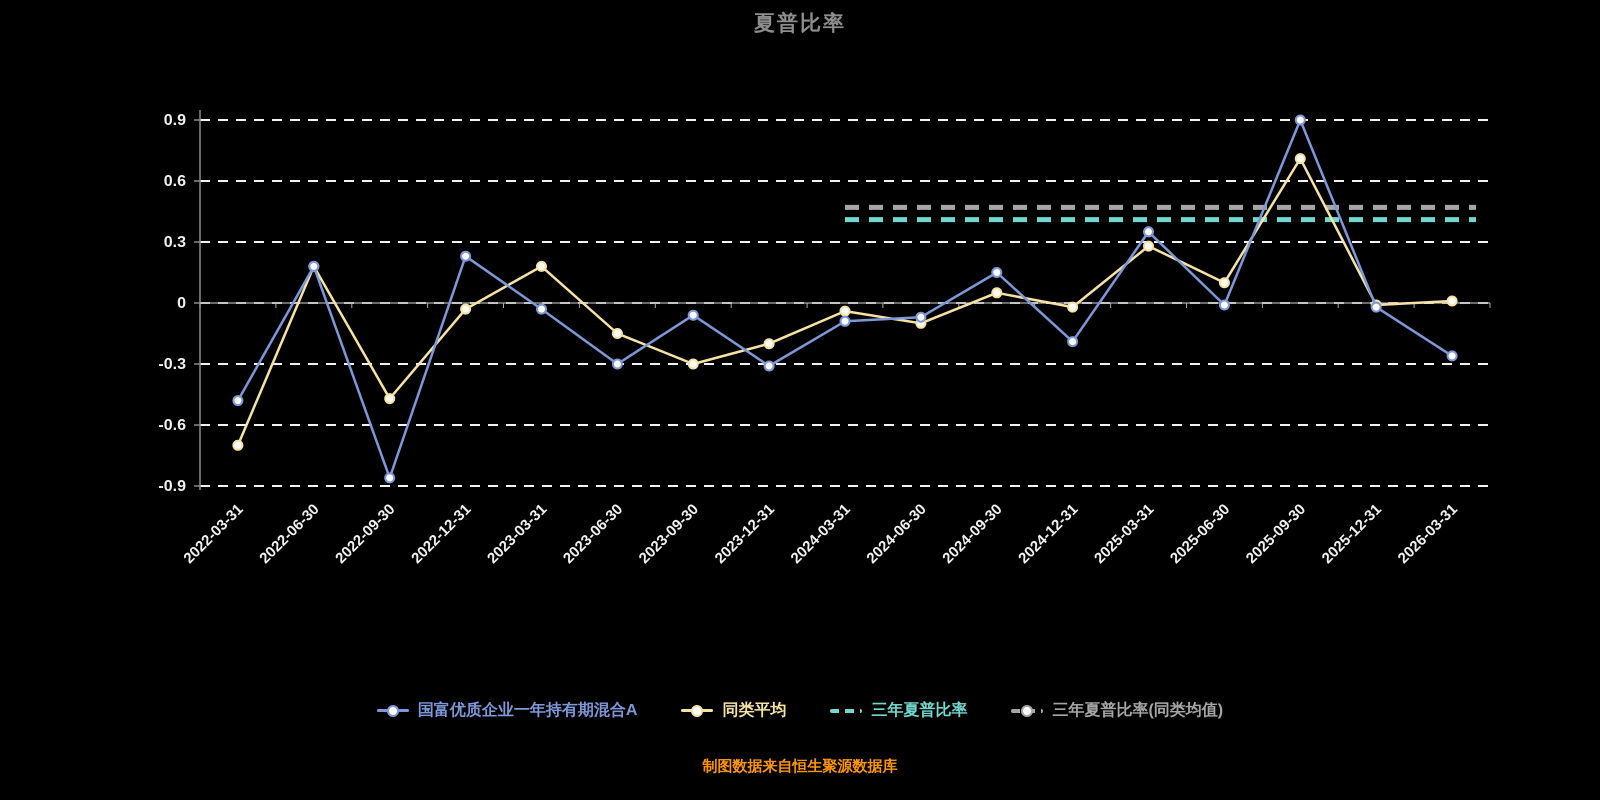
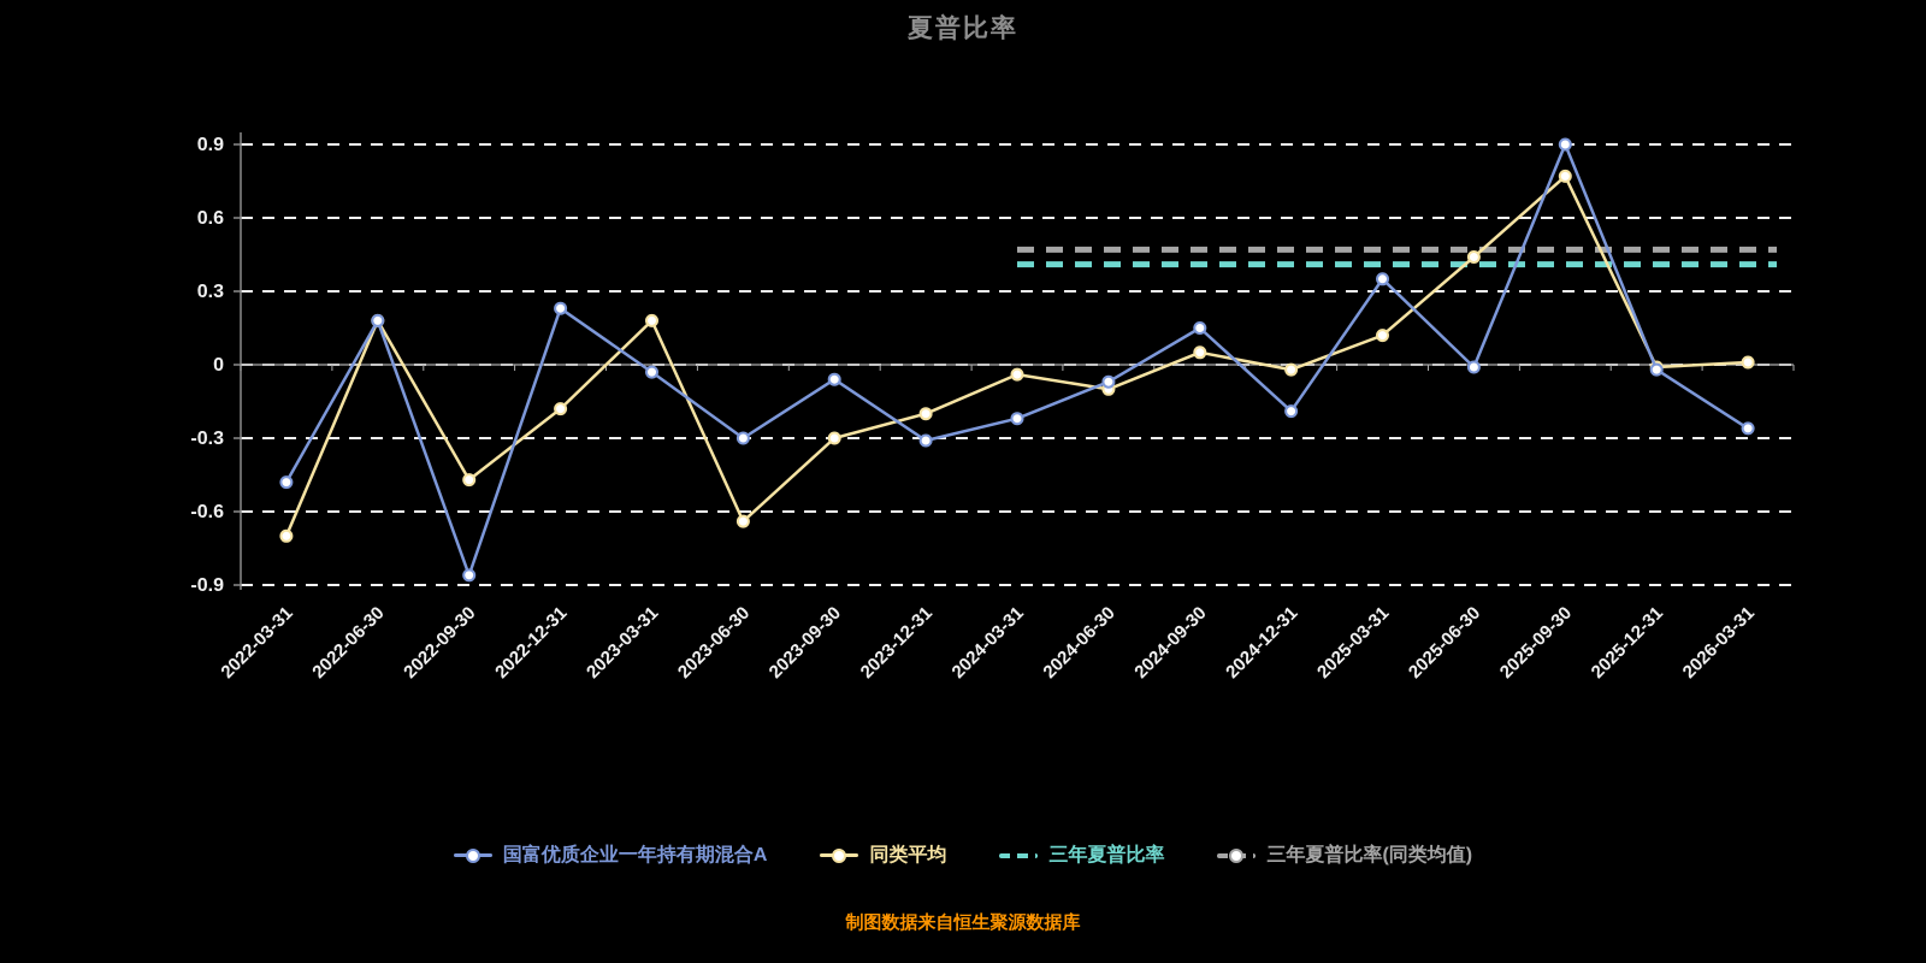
同类平均/2022-12-31: -0.03 -> -0.18
同类平均/2023-06-30: -0.15 -> -0.64
国富优质企业一年持有期混合A/2024-03-31: -0.09 -> -0.22
同类平均/2025-03-31: 0.28 -> 0.12
同类平均/2025-06-30: 0.10 -> 0.44
同类平均/2025-09-30: 0.71 -> 0.77
